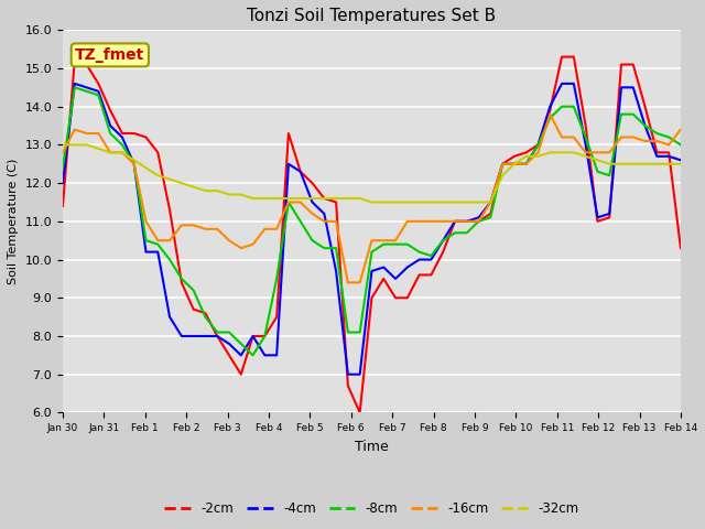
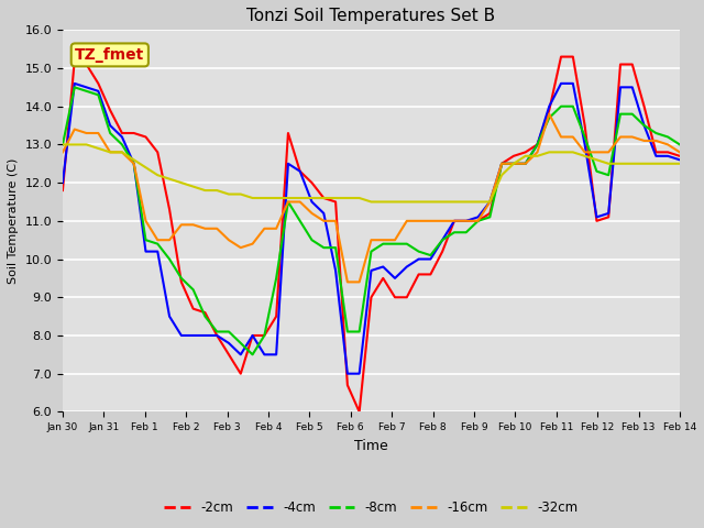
-2cm/Jan 30: 11.4 -> 11.8
-8cm/Jan 30: 12.4 -> 13.0
-2cm/Feb 14: 10.3 -> 12.7
-16cm/Feb 14: 13.4 -> 12.8
